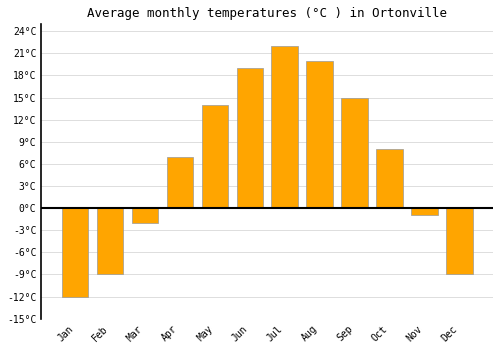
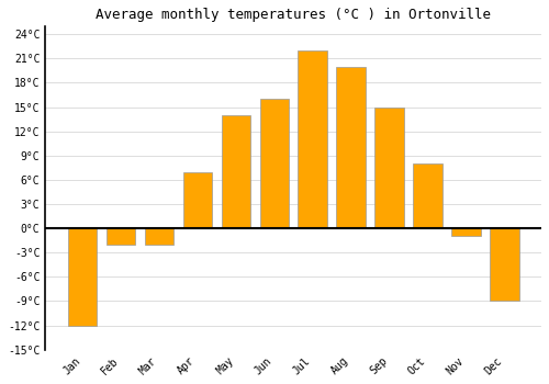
Feb: -9°C -> -2°C
Jun: 19°C -> 16°C
